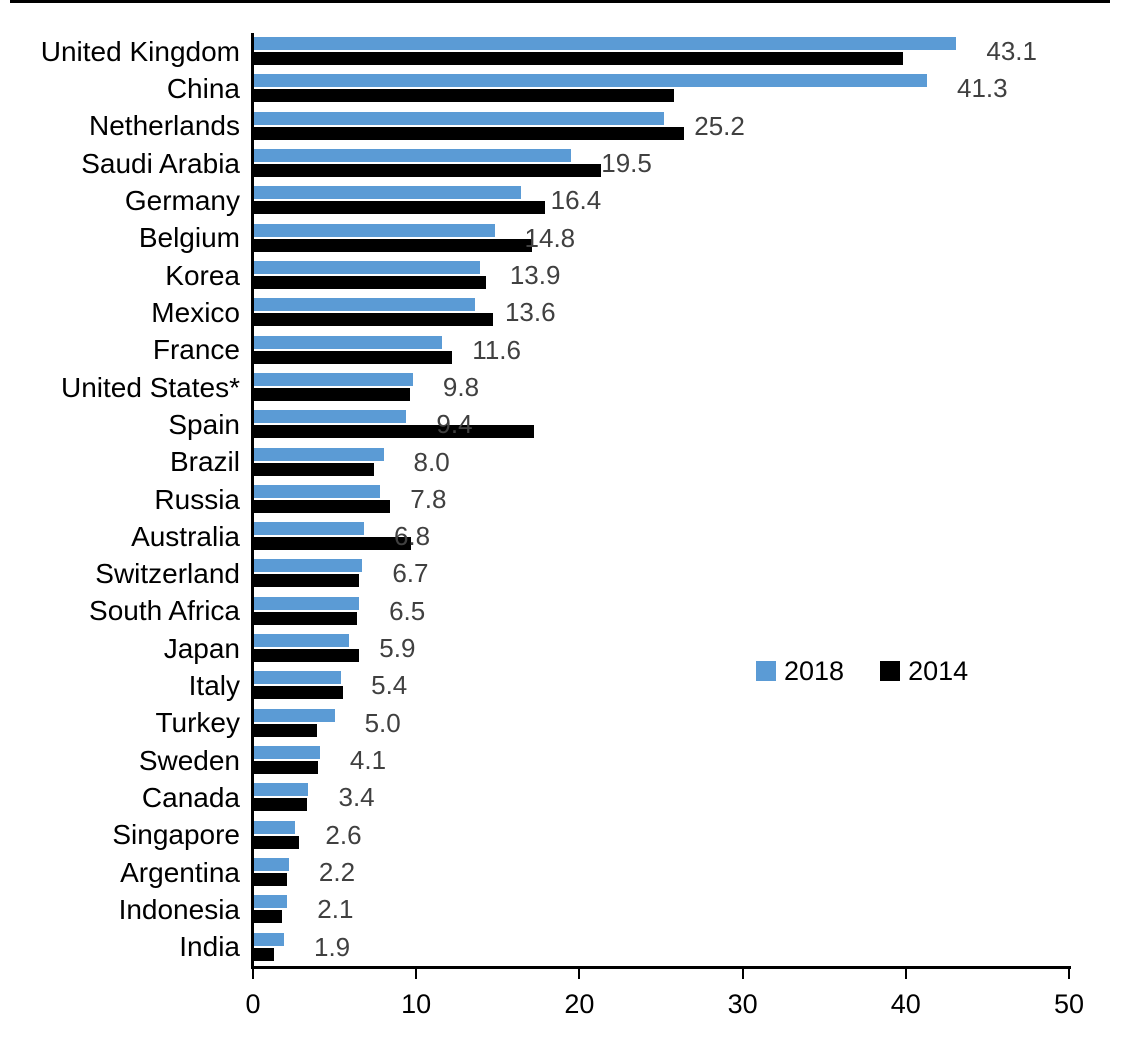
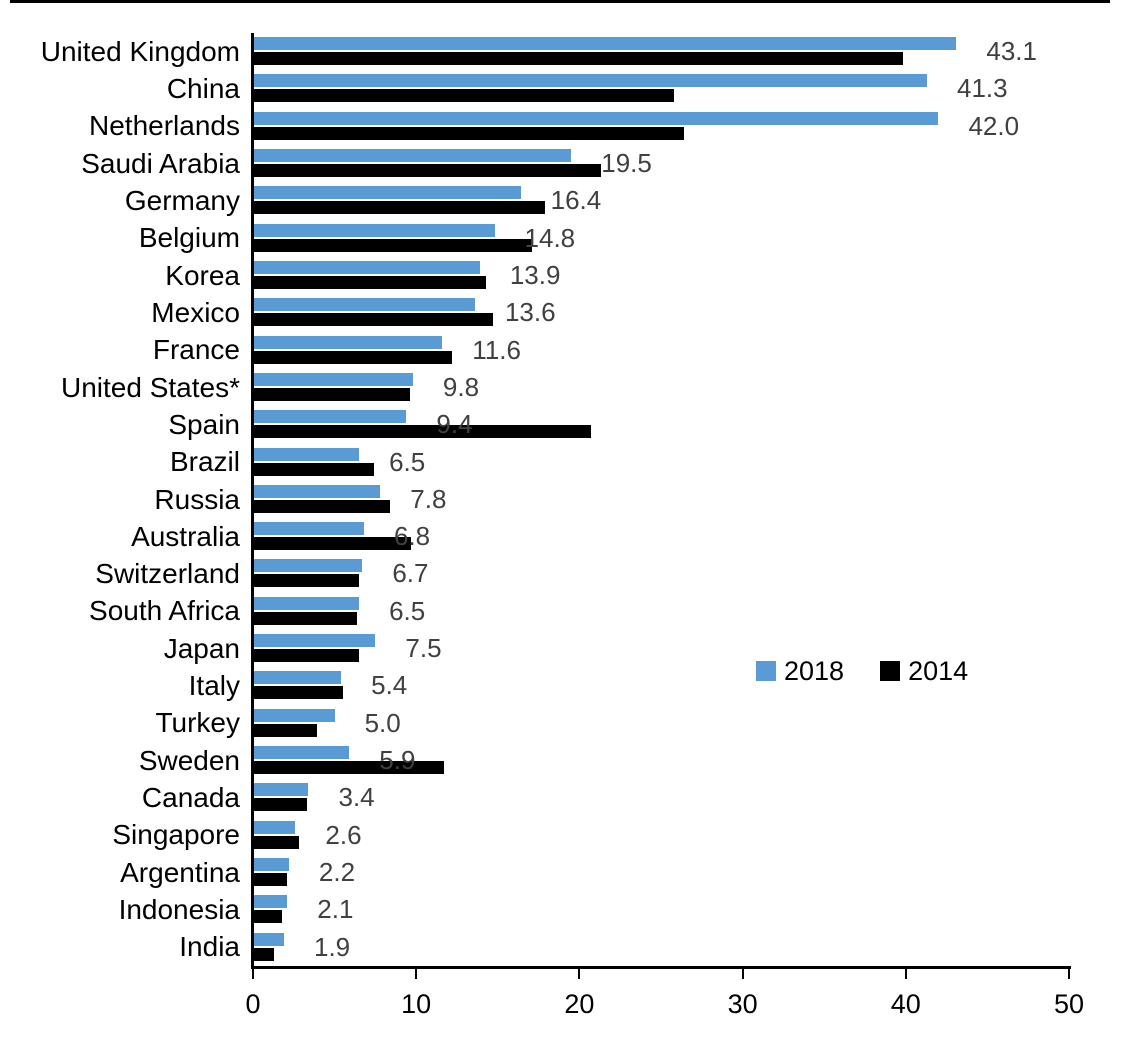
2018/Netherlands: 25.2 -> 42.0
2014/Spain: 17.2 -> 20.7
2018/Brazil: 8.0 -> 6.5
2018/Japan: 5.9 -> 7.5
2018/Sweden: 4.1 -> 5.9
2014/Sweden: 4.0 -> 11.7
